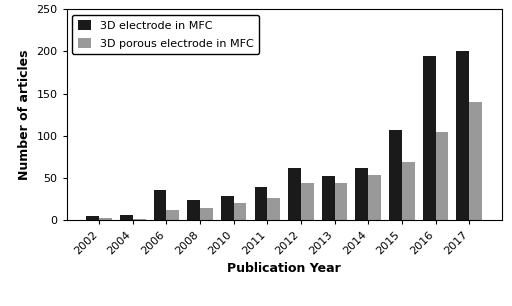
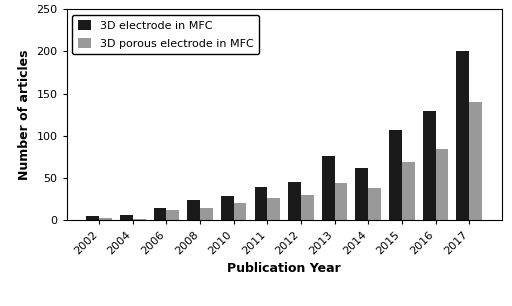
3D electrode in MFC/2006: 36 -> 15
3D electrode in MFC/2012: 62 -> 45
3D porous electrode in MFC/2012: 44 -> 30
3D electrode in MFC/2013: 52 -> 76
3D porous electrode in MFC/2014: 54 -> 38
3D electrode in MFC/2016: 194 -> 129
3D porous electrode in MFC/2016: 104 -> 84
